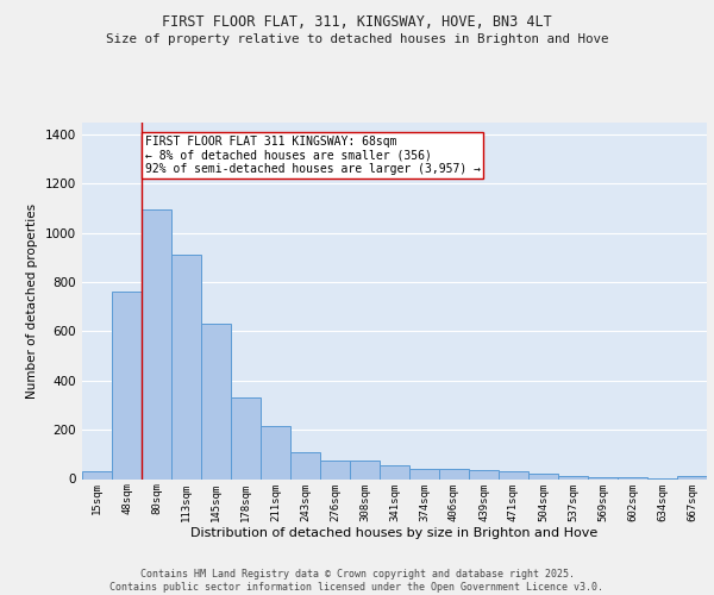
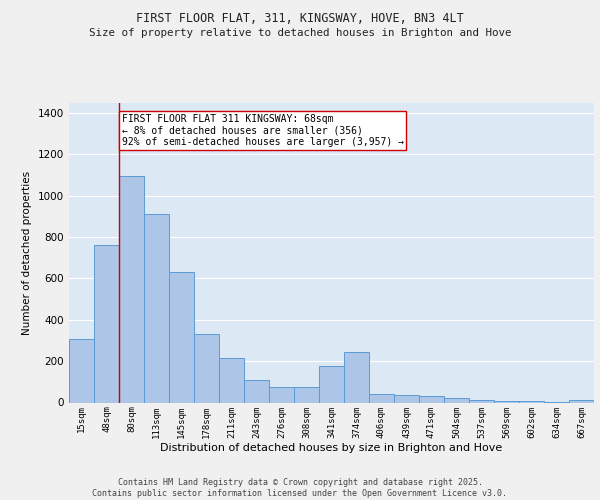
15sqm: 30 -> 305
341sqm: 55 -> 175
374sqm: 40 -> 245
